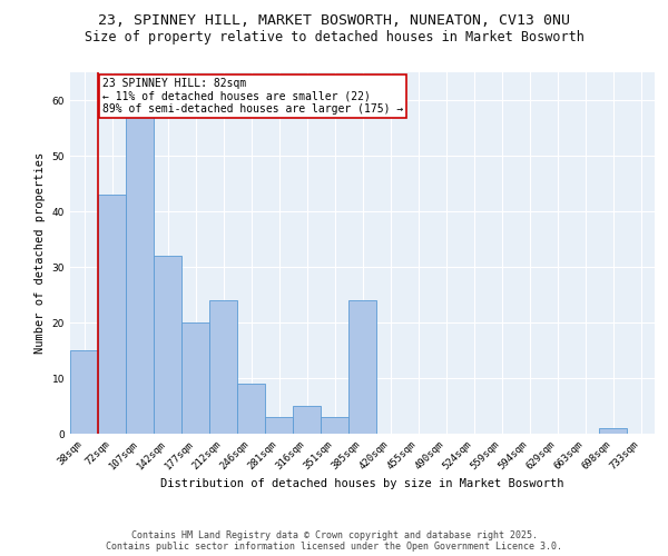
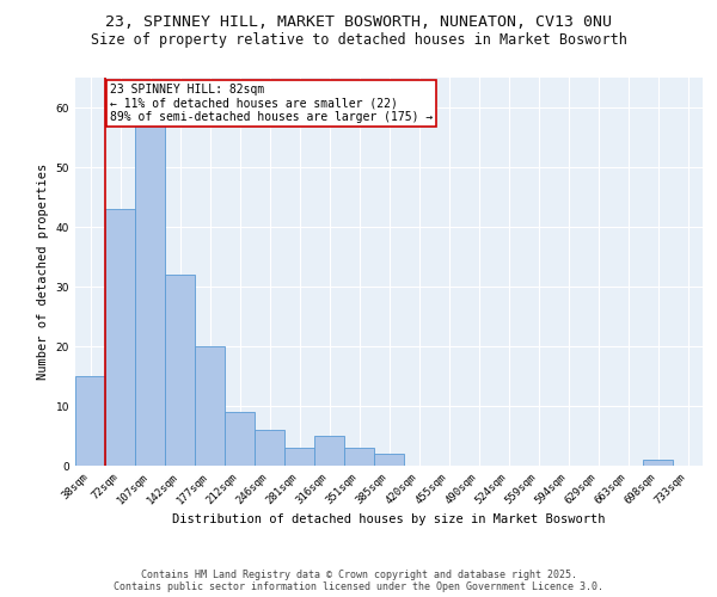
212sqm: 24 -> 9
246sqm: 9 -> 6
385sqm: 24 -> 2
